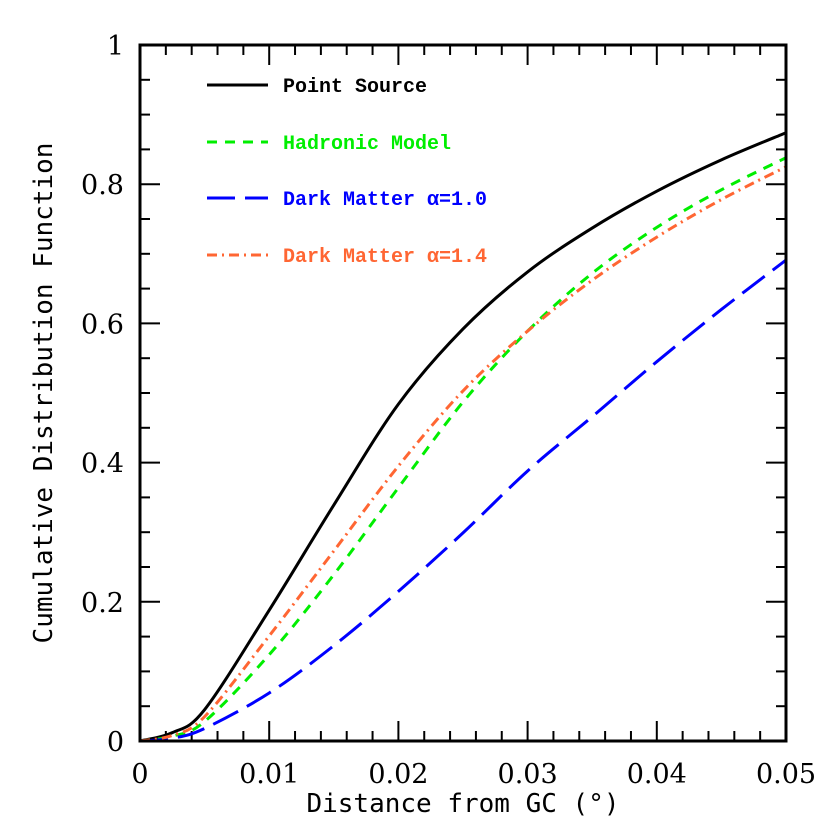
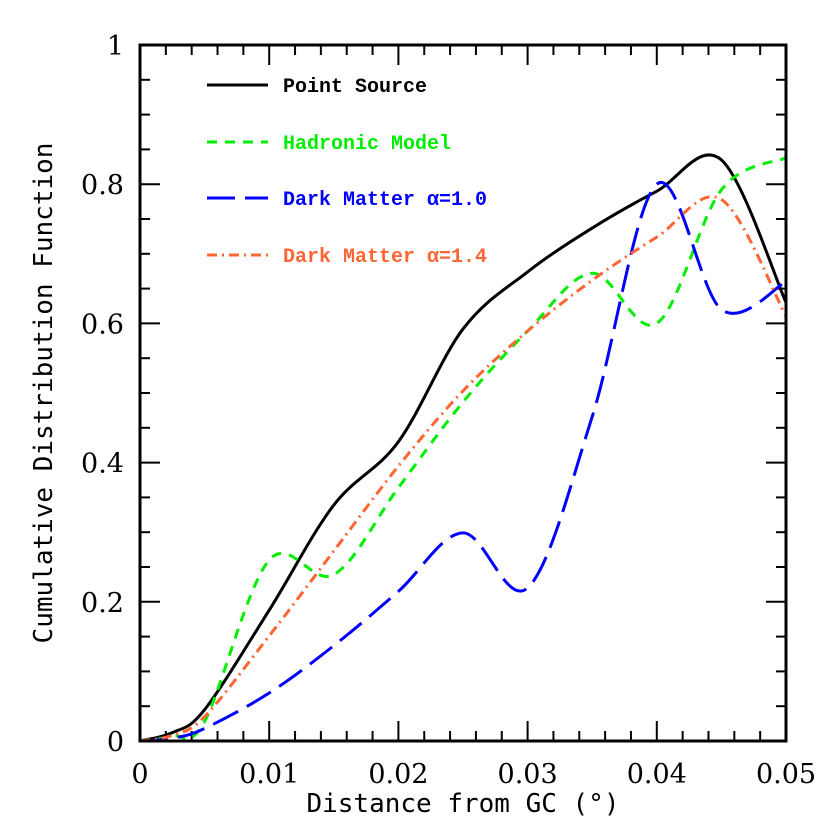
Hadronic Model/0.01: 0.12 -> 0.26
Point Source/0.02: 0.48 -> 0.43
Dark Matter α=1.0/0.03: 0.39 -> 0.22
Hadronic Model/0.04: 0.74 -> 0.60
Dark Matter α=1.0/0.04: 0.55 -> 0.80
Point Source/0.05: 0.87 -> 0.63
Dark Matter α=1.0/0.05: 0.69 -> 0.66
Dark Matter α=1.4/0.05: 0.82 -> 0.61
